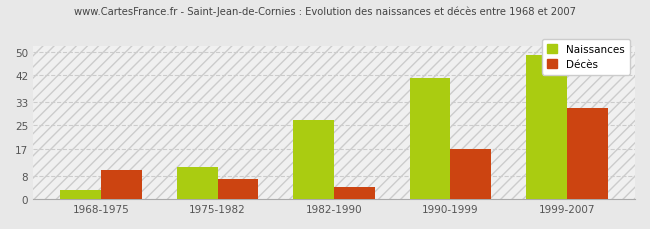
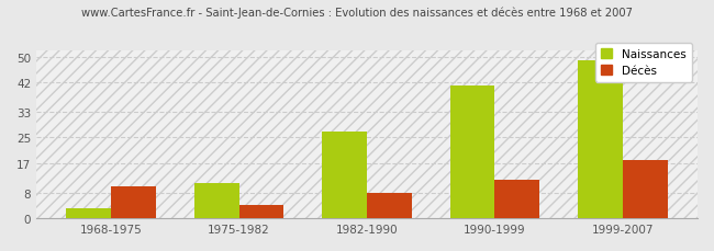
Décès/1975-1982: 7 -> 4
Décès/1982-1990: 4 -> 8
Décès/1990-1999: 17 -> 12
Décès/1999-2007: 31 -> 18
